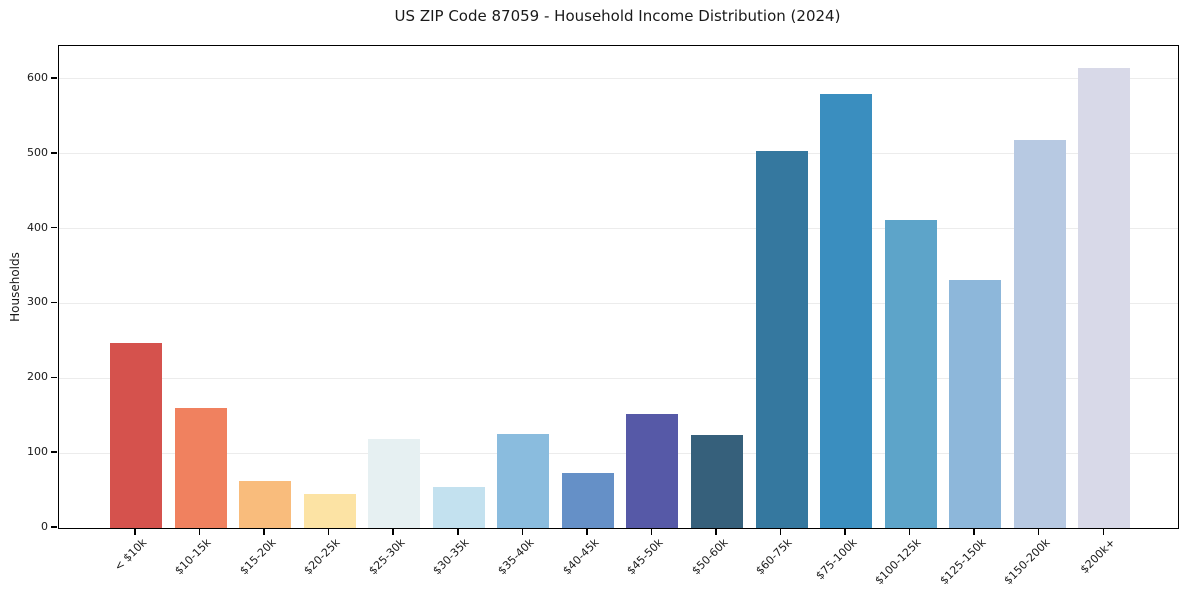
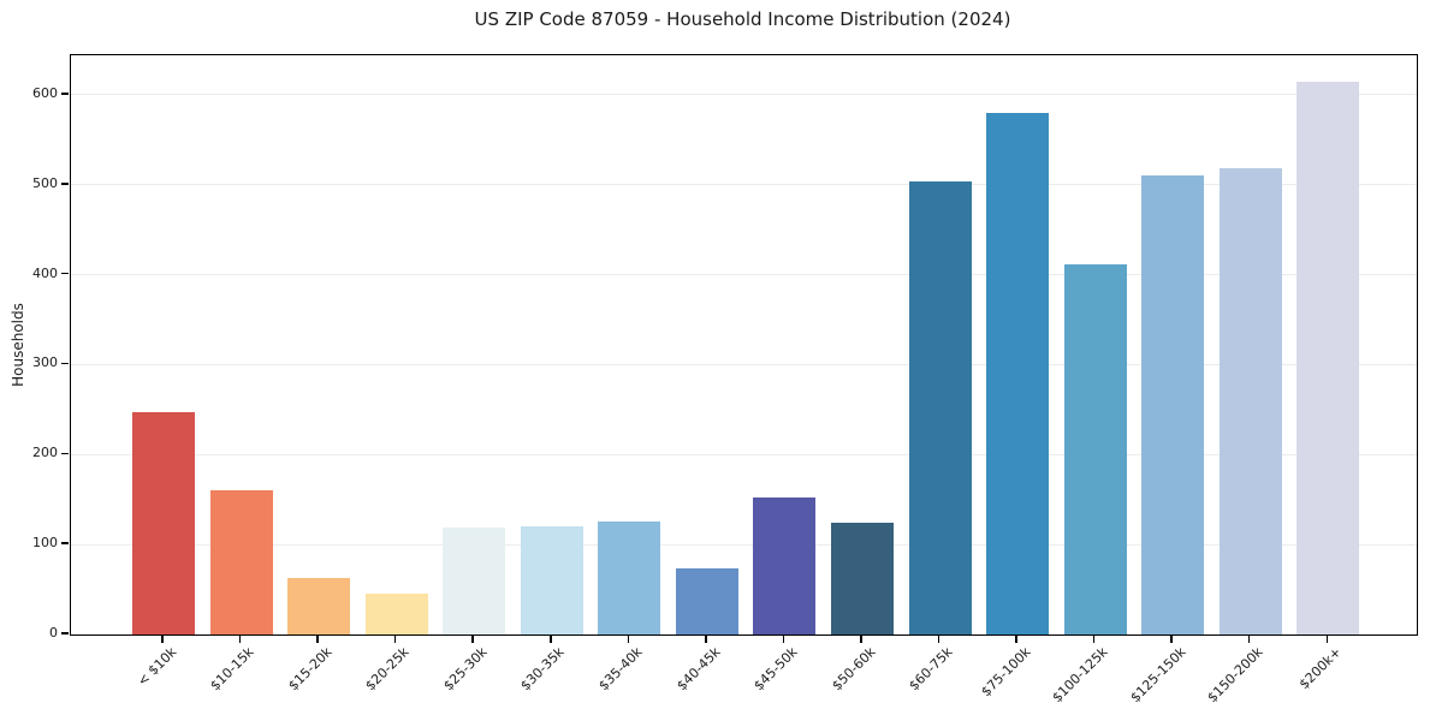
$30-35k: 60 -> 120
$125-150k: 330 -> 510
